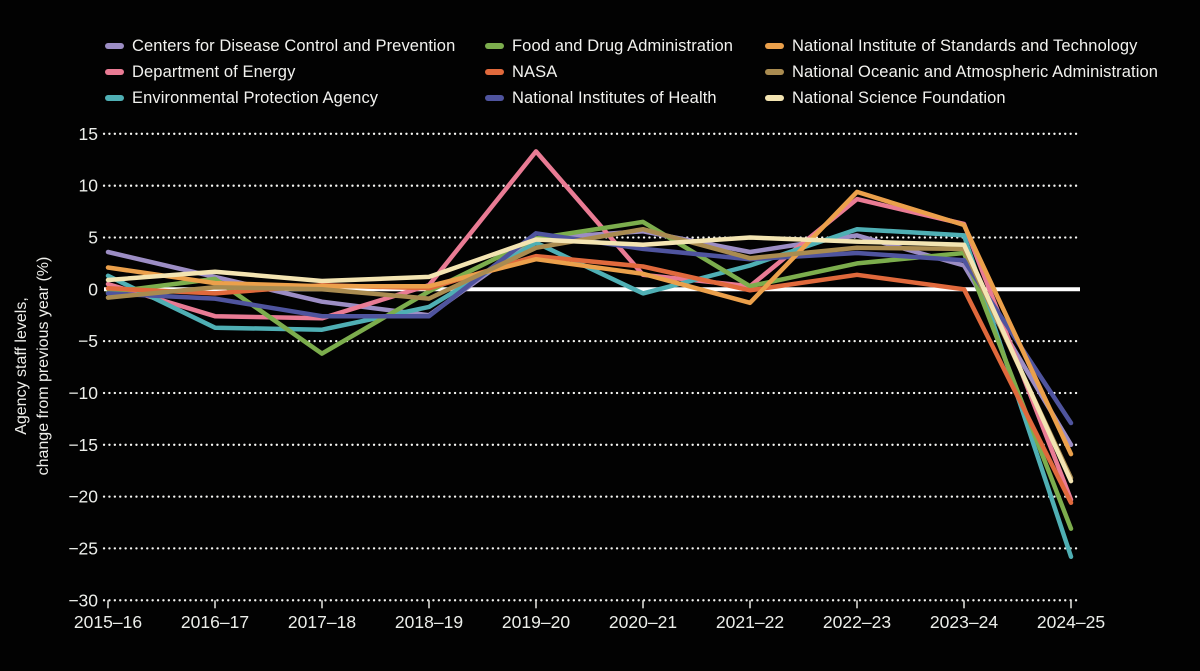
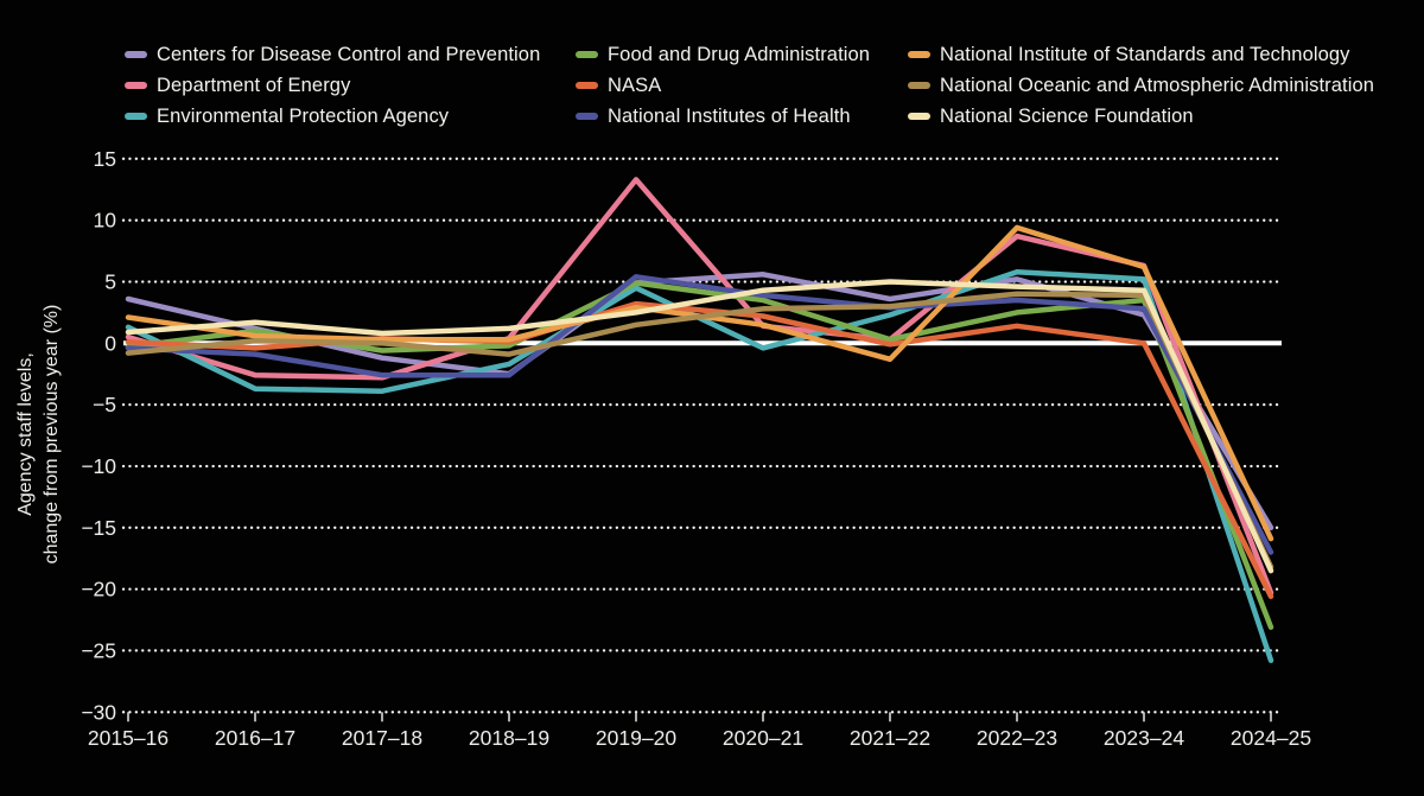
Food and Drug Administration/2017–18: -6.2 -> -0.6
National Oceanic and Atmospheric Administration/2019–20: 4.0 -> 1.5
National Science Foundation/2019–20: 4.8 -> 2.5
Food and Drug Administration/2020–21: 6.5 -> 3.5
National Oceanic and Atmospheric Administration/2020–21: 5.8 -> 2.8
National Institutes of Health/2024–25: -12.9 -> -17.0
